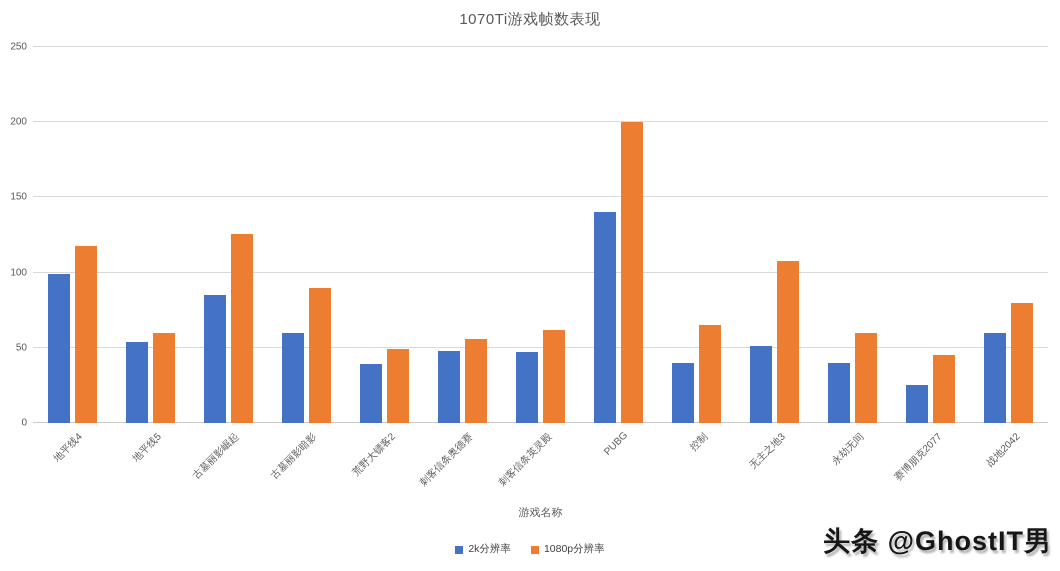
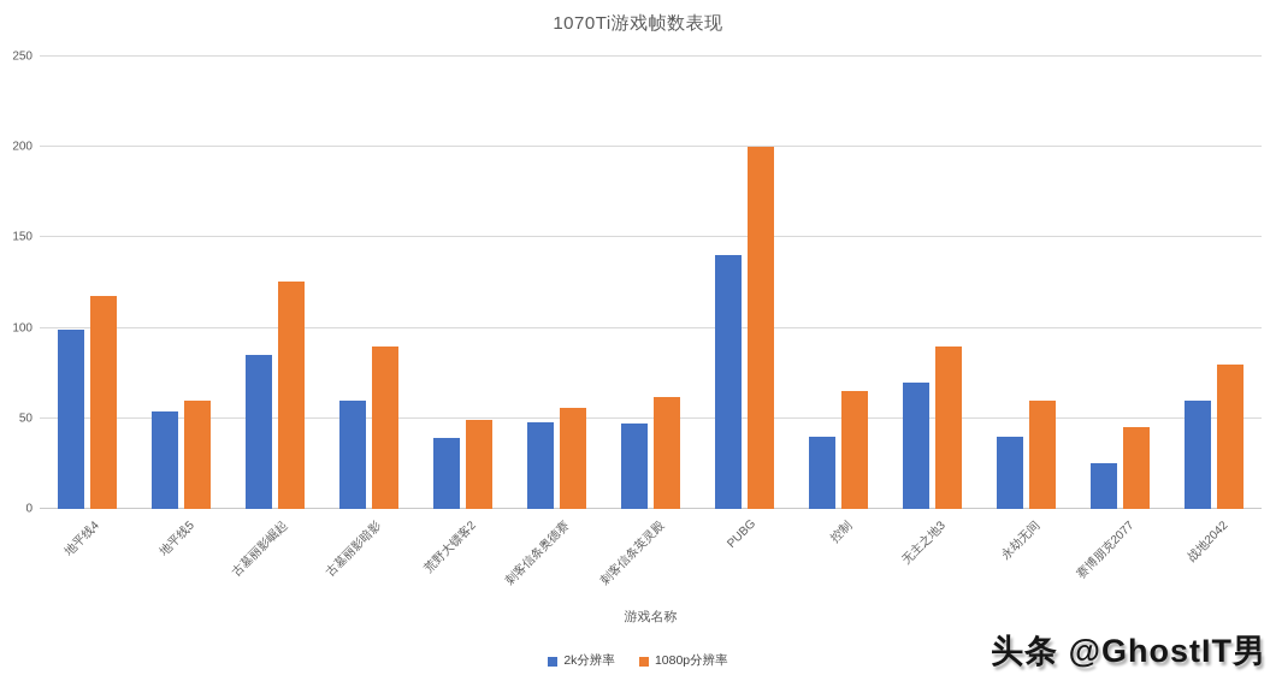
2k分辨率/无主之地3: 51 -> 70
1080p分辨率/无主之地3: 108 -> 90
